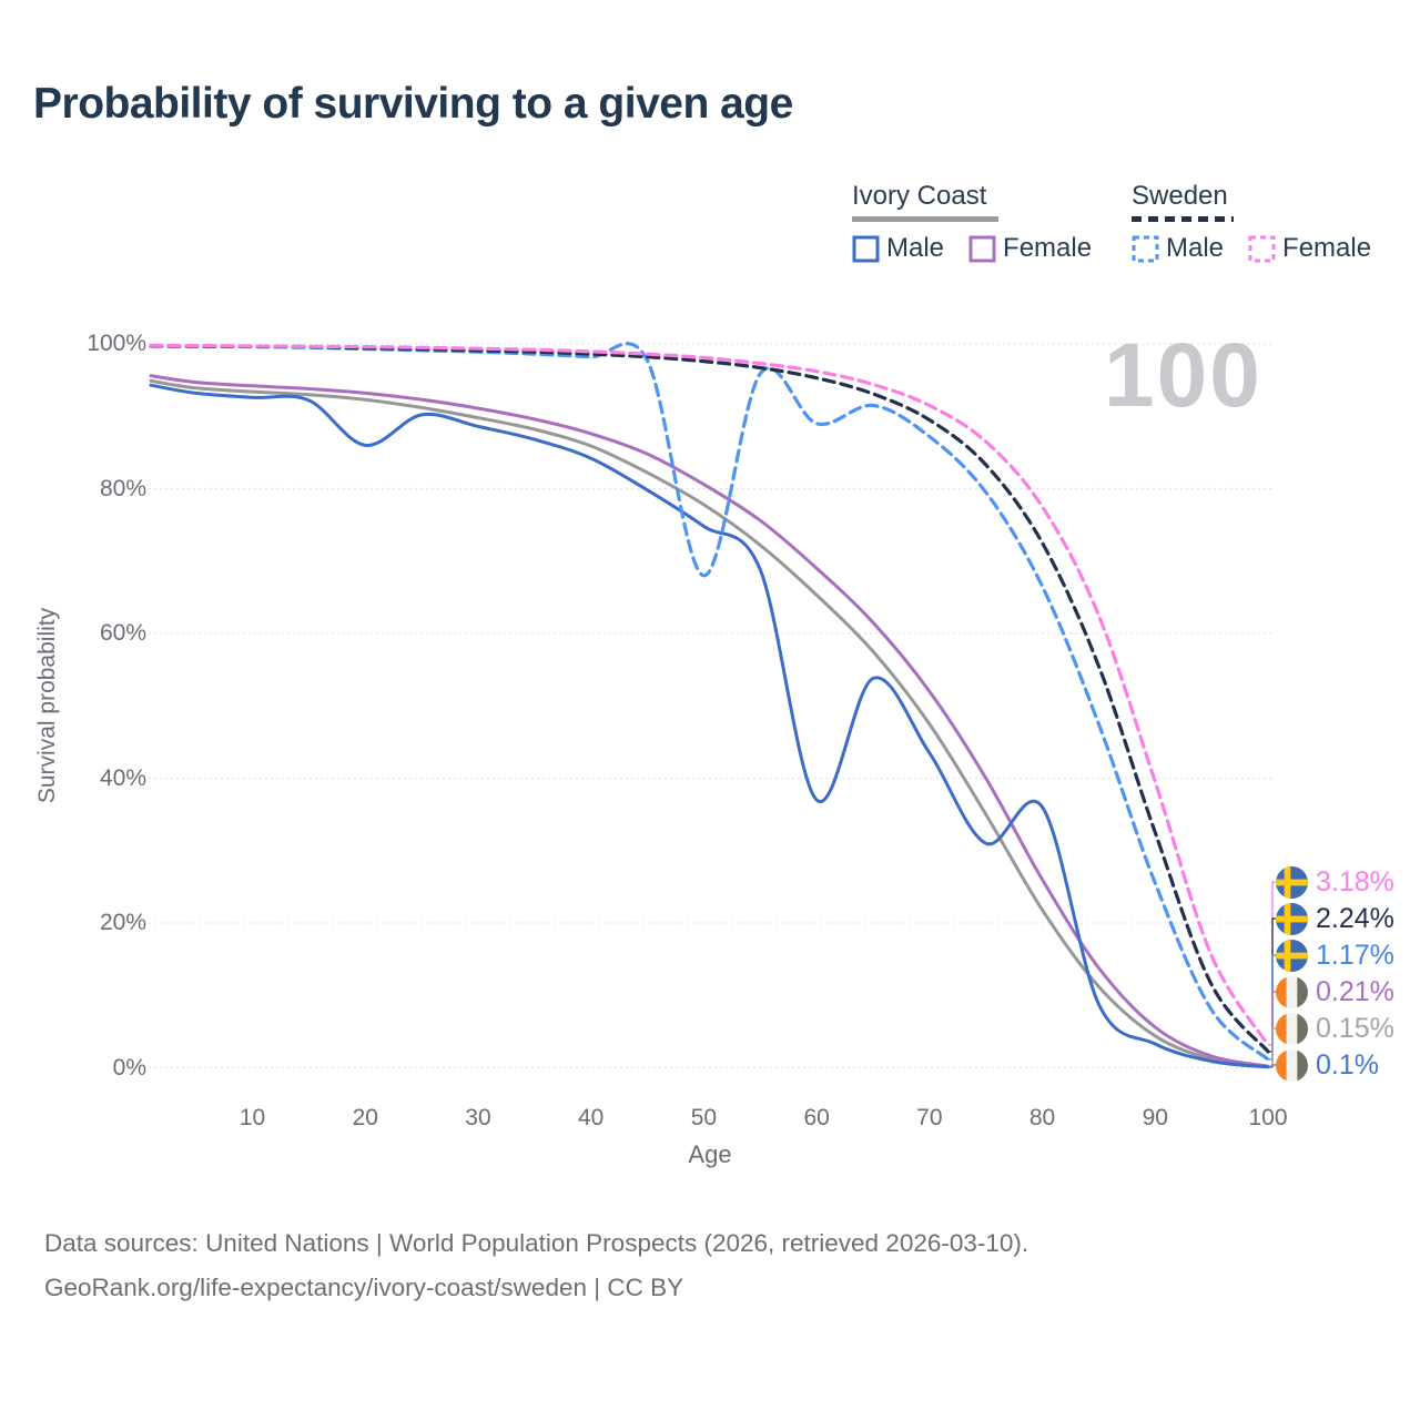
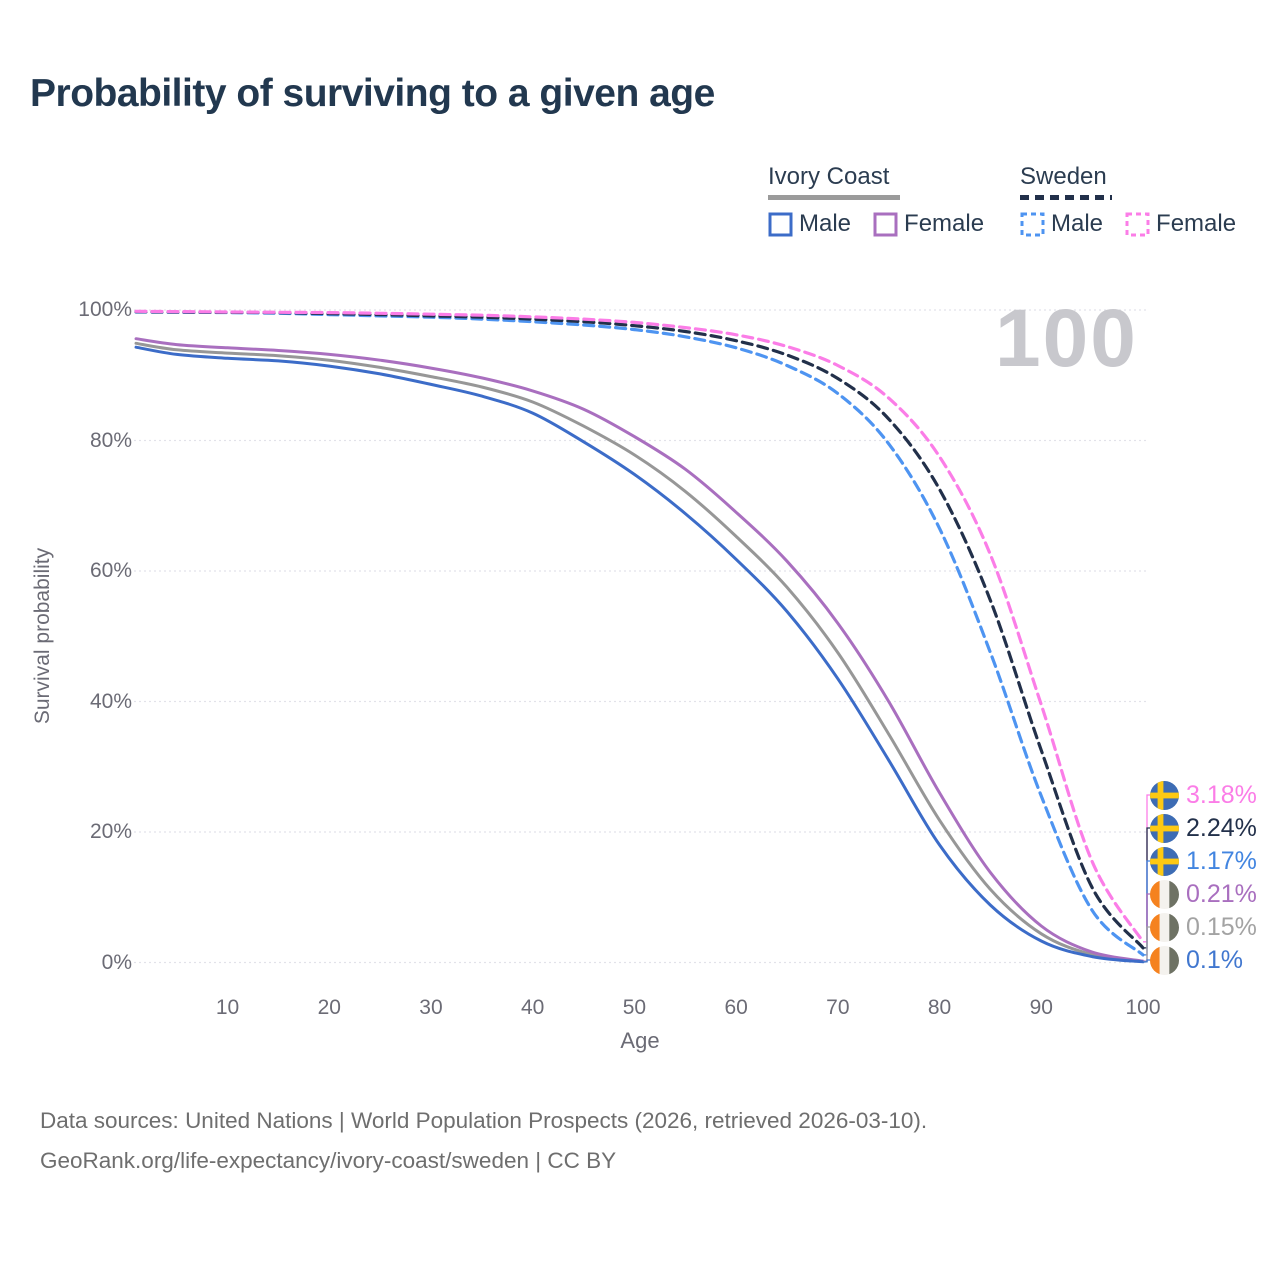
Ivory Coast Male/20: 86% -> 91%
Sweden Male/50: 68% -> 97%
Ivory Coast Male/60: 37% -> 62%
Sweden Male/60: 89% -> 94%
Ivory Coast Male/80: 36% -> 18%
